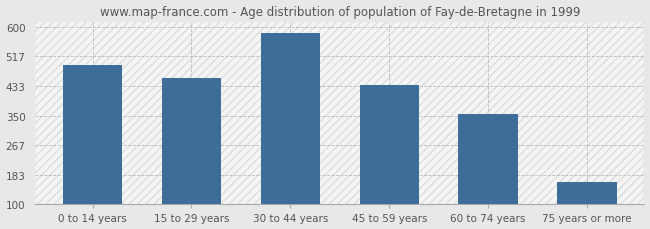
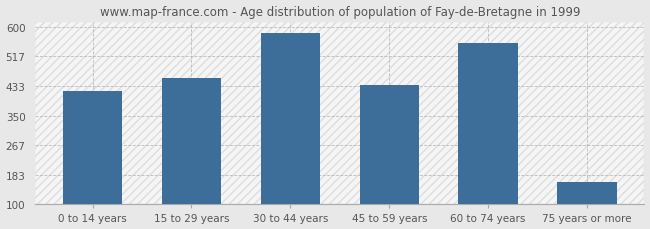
0 to 14 years: 492 -> 420
60 to 74 years: 355 -> 555
